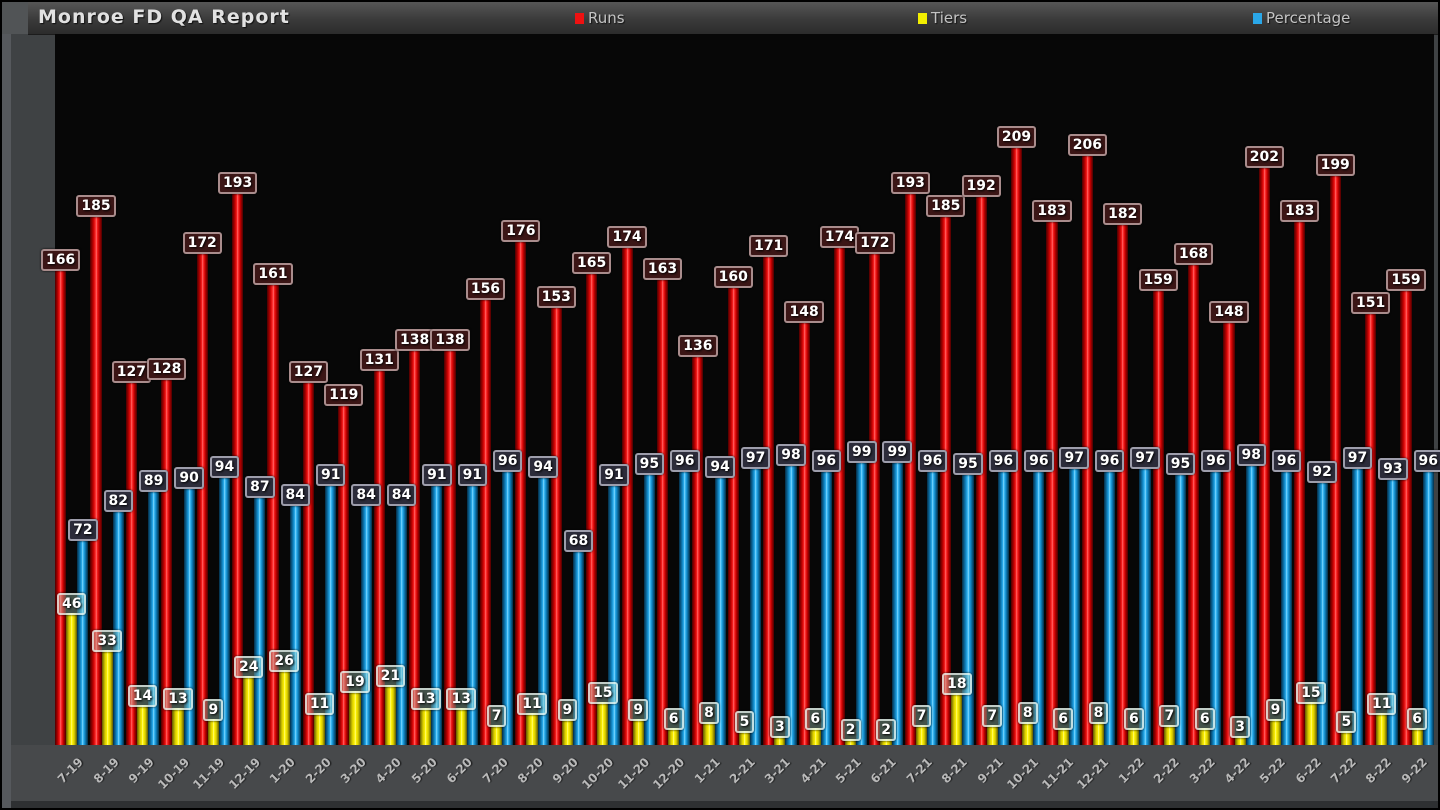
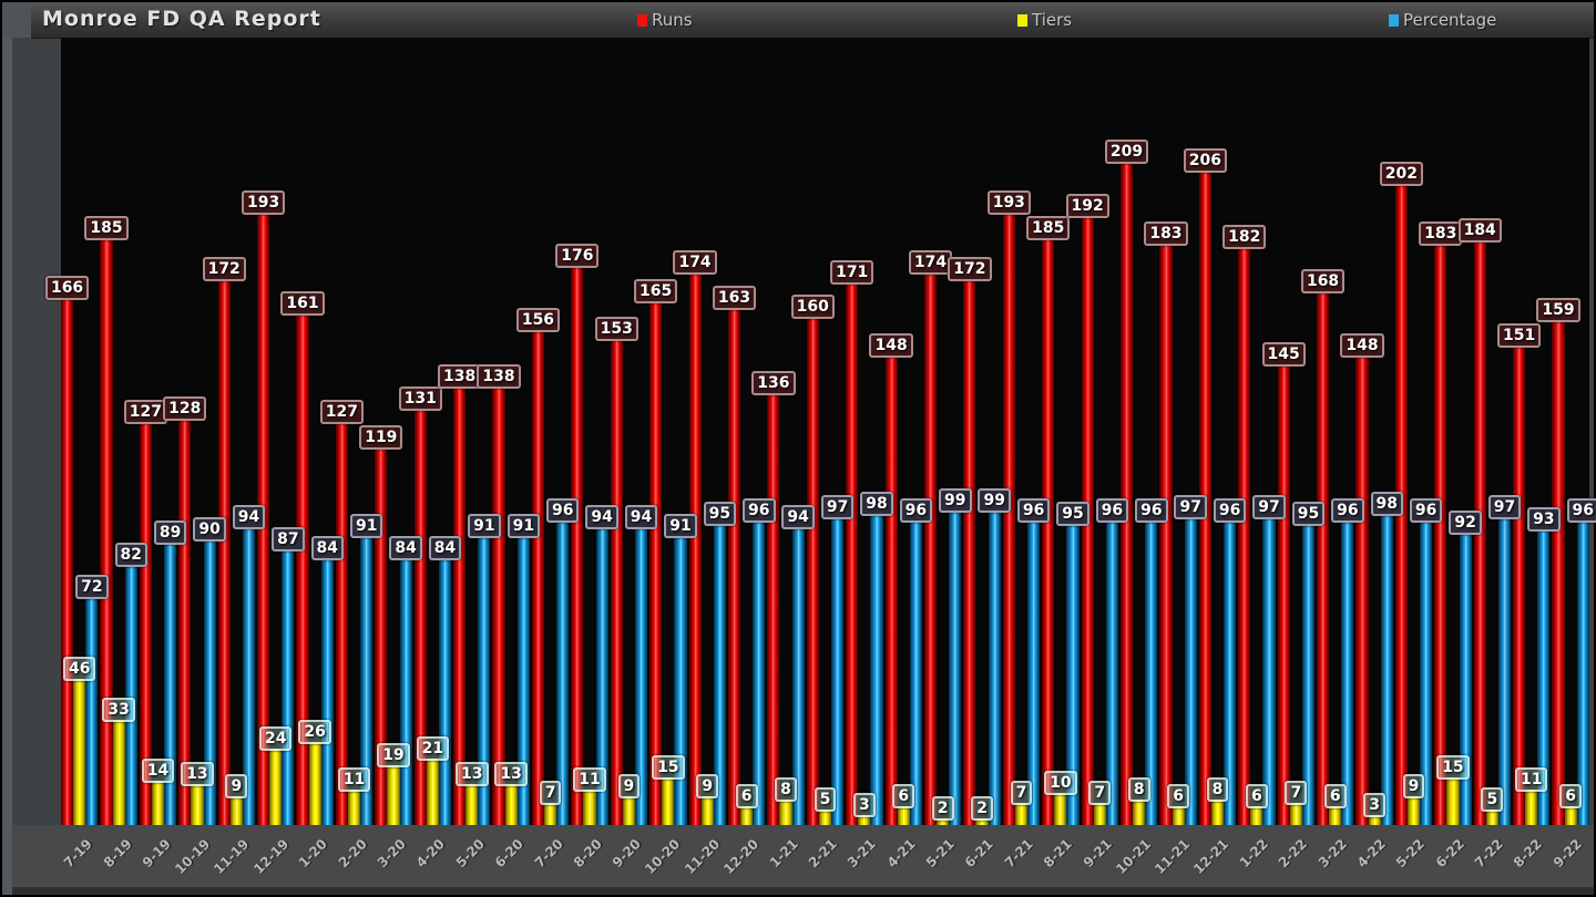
Percentage/9-20: 68 -> 94
Tiers/8-21: 18 -> 10
Runs/2-22: 159 -> 145
Runs/7-22: 199 -> 184
